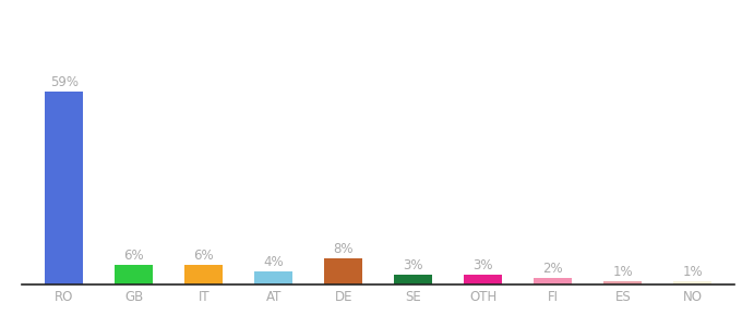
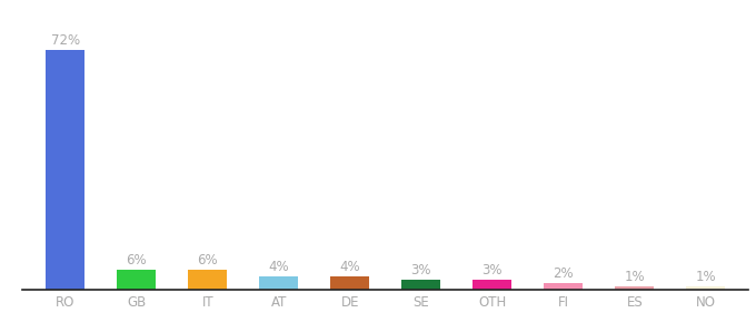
RO: 59% -> 72%
DE: 8% -> 4%
